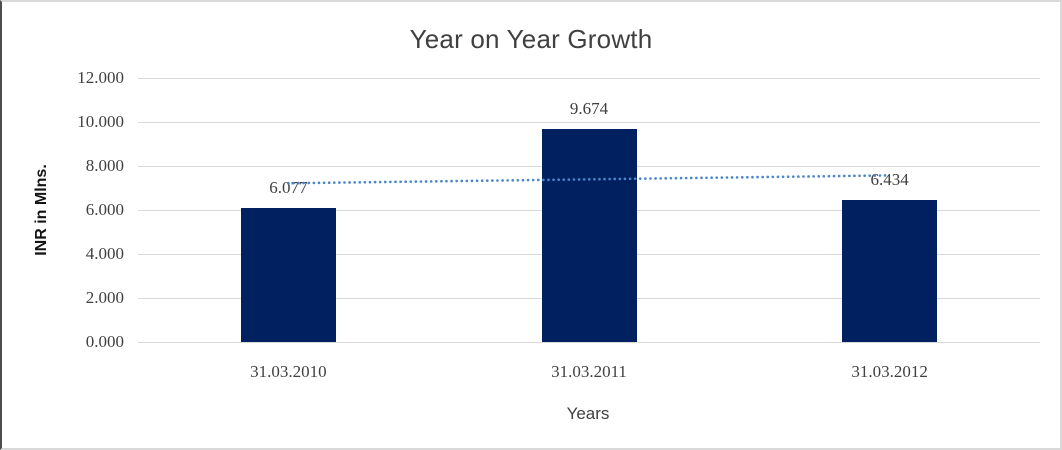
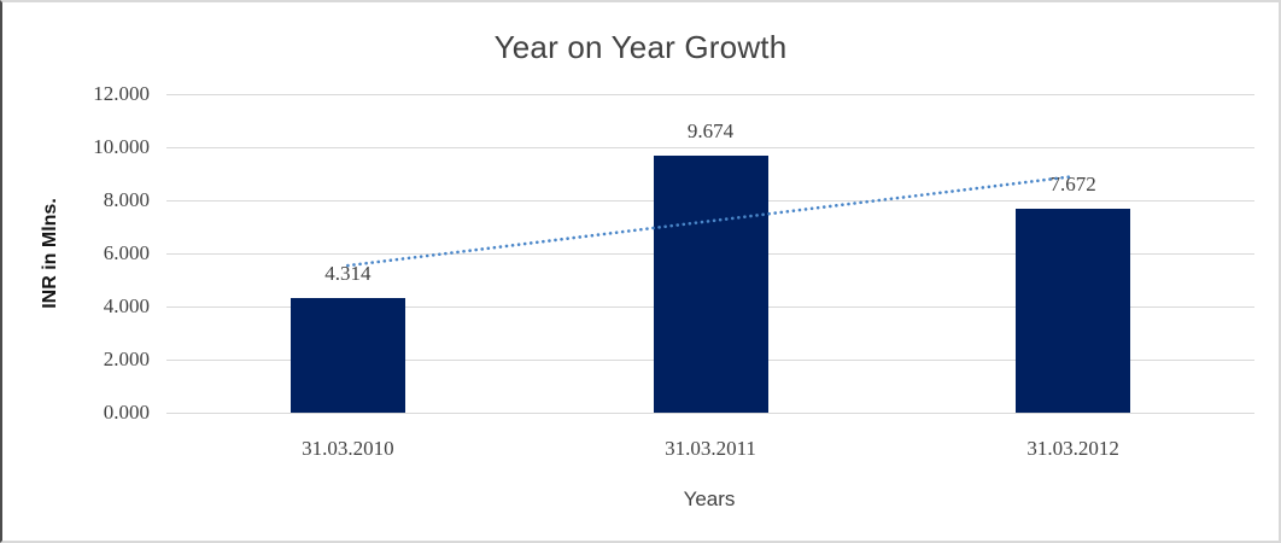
31.03.2010: 6.077 -> 4.314
31.03.2012: 6.434 -> 7.672
